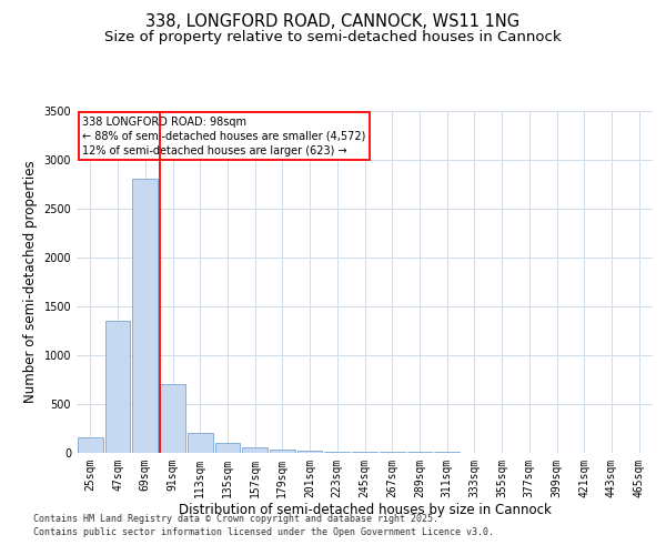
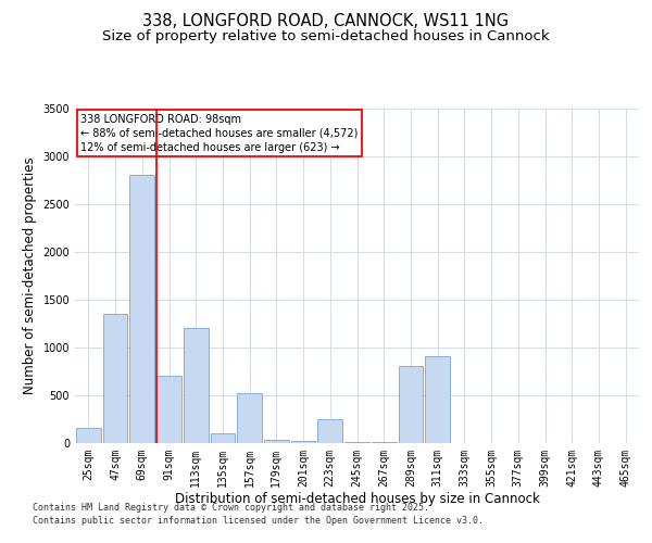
113sqm: 200 -> 1200
157sqm: 50 -> 520
223sqm: 0 -> 240
289sqm: 0 -> 800
311sqm: 0 -> 900
